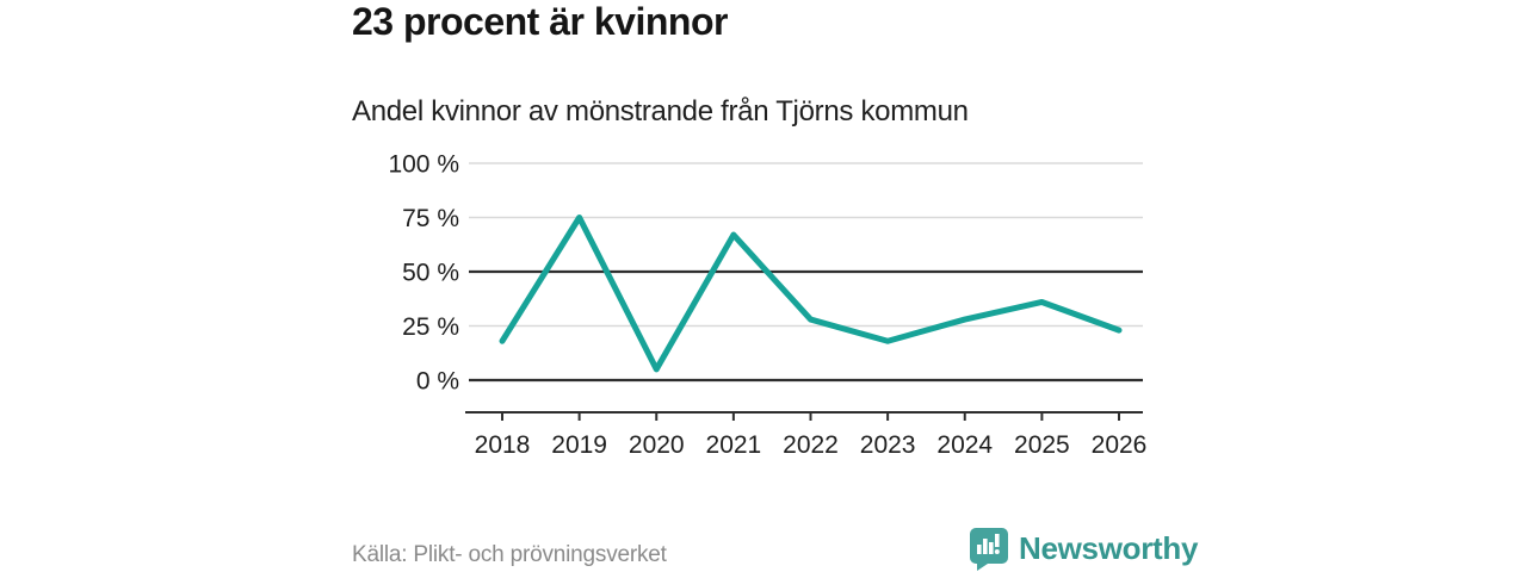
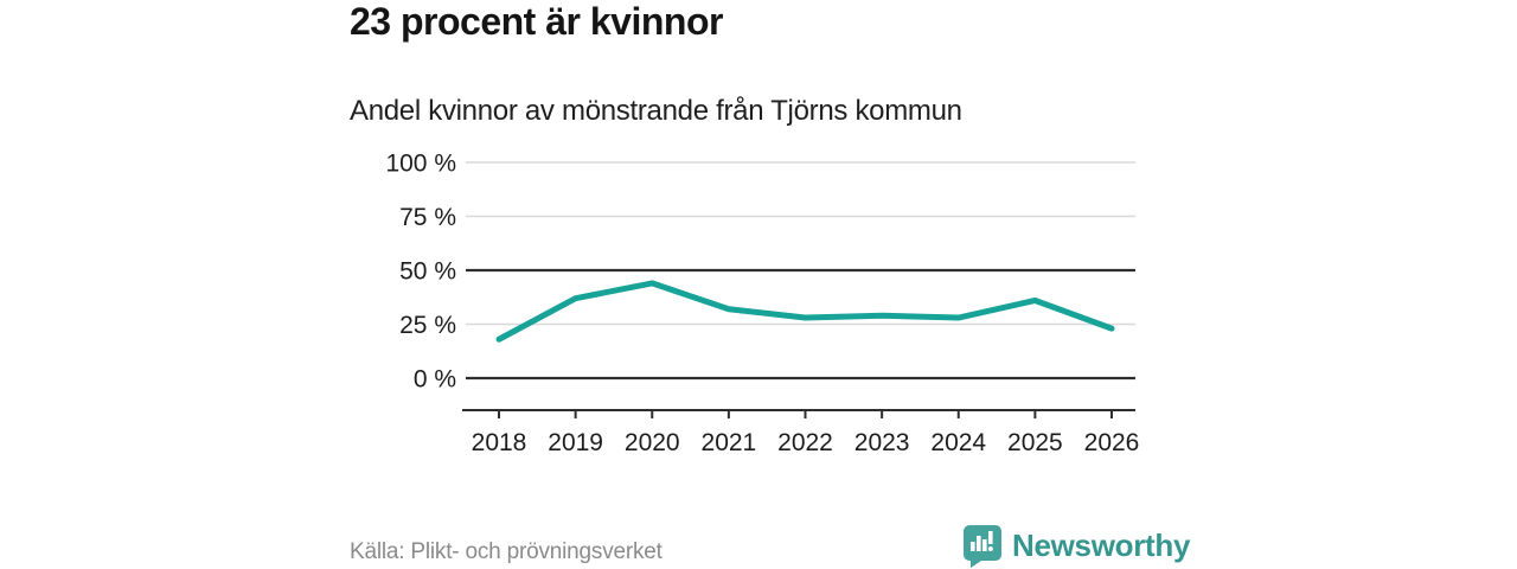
2019: 75% -> 37%
2020: 5% -> 44%
2021: 67% -> 32%
2023: 18% -> 29%
